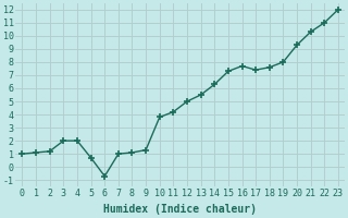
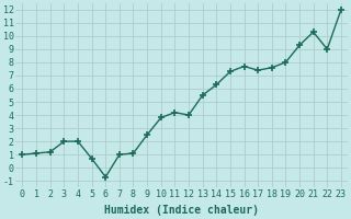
9: 1.3 -> 2.5
12: 5.0 -> 4.0
22: 11.0 -> 9.0
